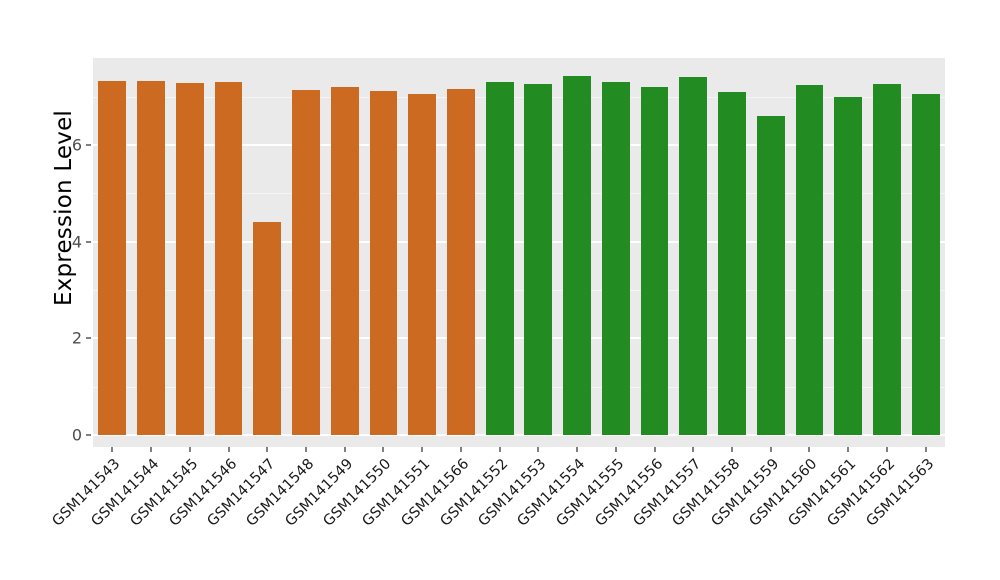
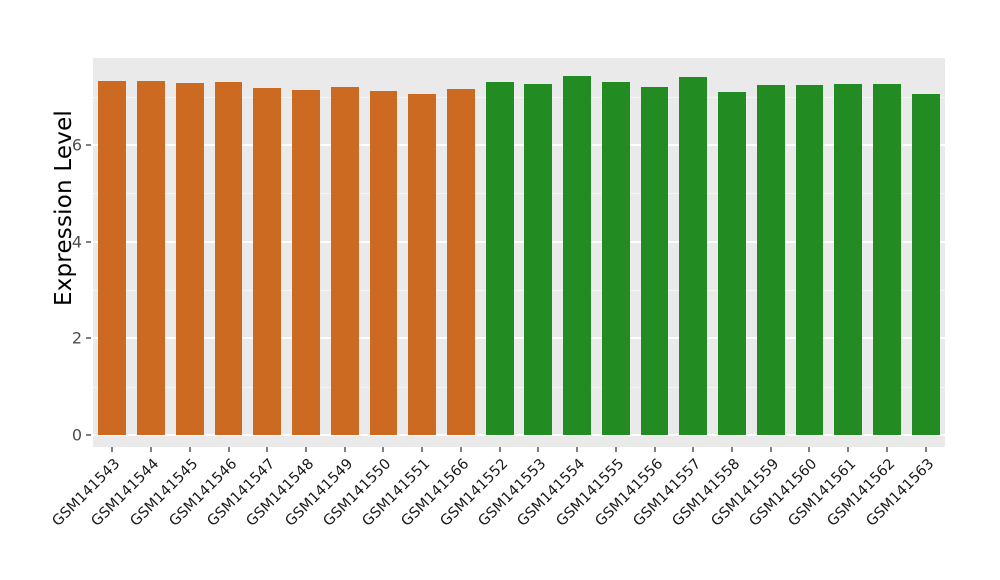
GSM141547: 4.4 -> 7.2
GSM141559: 6.6 -> 7.2
GSM141561: 7.0 -> 7.3
